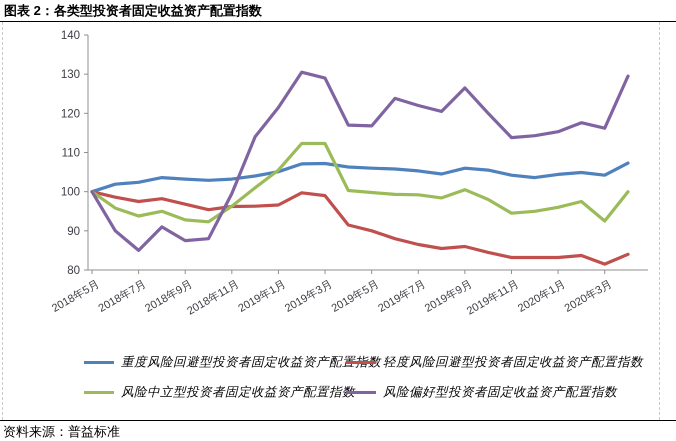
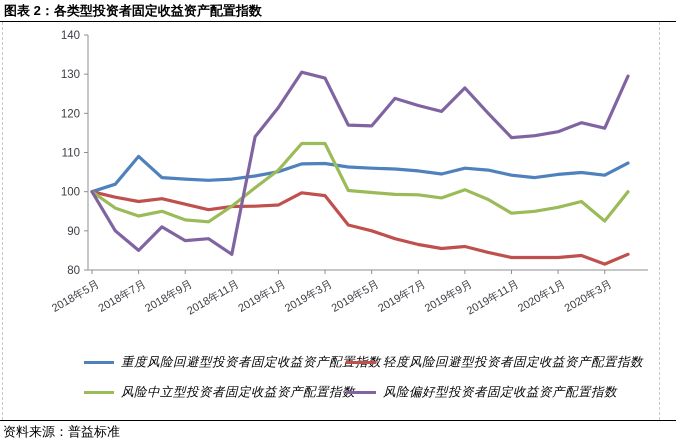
重度风险回避型投资者固定收益资产配置指数/2018年7月: 102 -> 109
风险偏好型投资者固定收益资产配置指数/2018年11月: 100 -> 84
